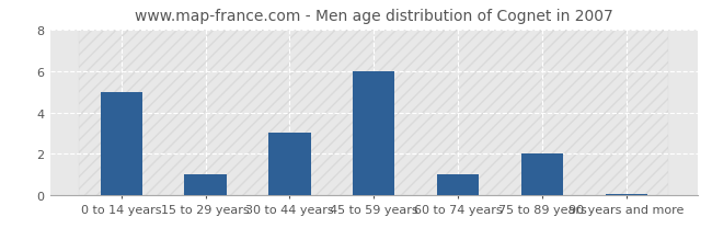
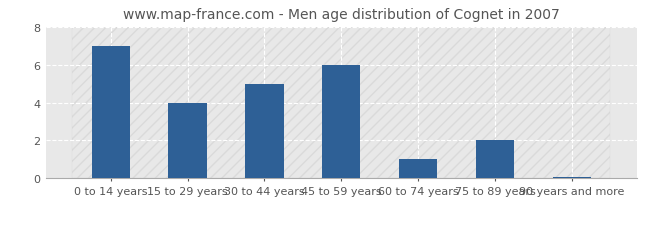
0 to 14 years: 5.0 -> 7.0
15 to 29 years: 1.0 -> 4.0
30 to 44 years: 3.0 -> 5.0
